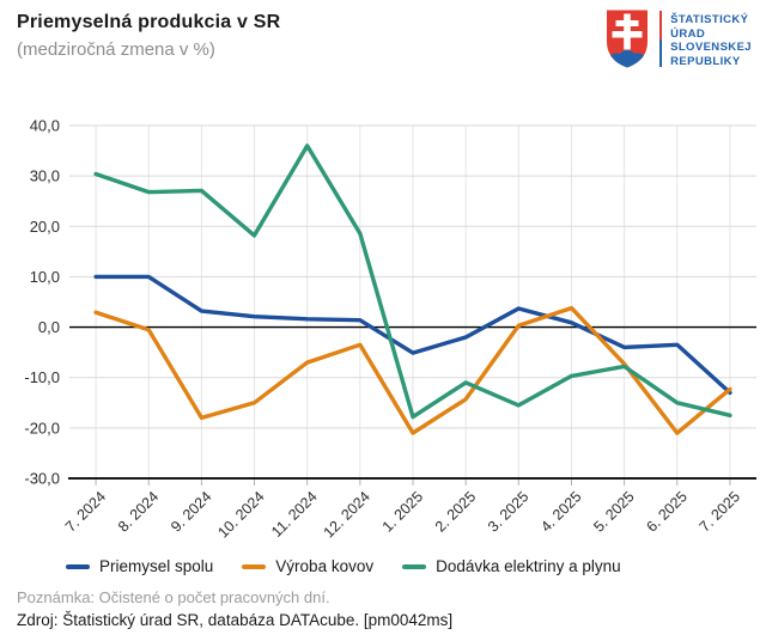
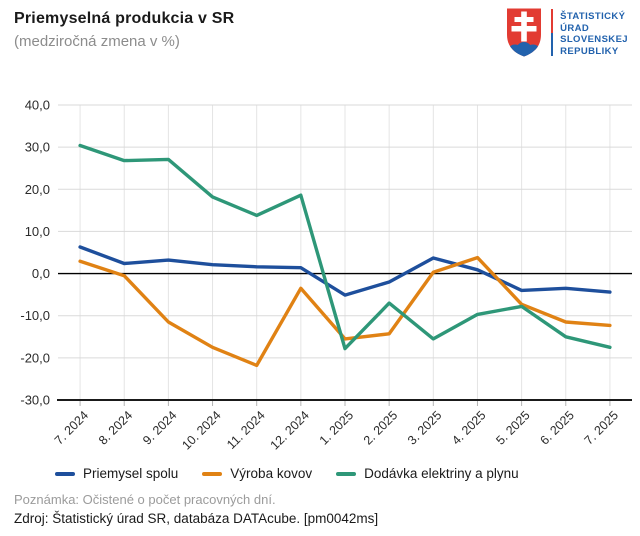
Priemysel spolu/7. 2024: 10 -> 6
Priemysel spolu/8. 2024: 10 -> 2
Výroba kovov/9. 2024: -18 -> -12
Výroba kovov/10. 2024: -15 -> -18
Výroba kovov/11. 2024: -7 -> -22
Dodávka elektriny a plynu/11. 2024: 36 -> 14
Výroba kovov/1. 2025: -21 -> -16
Dodávka elektriny a plynu/2. 2025: -11 -> -7
Výroba kovov/6. 2025: -21 -> -12
Priemysel spolu/7. 2025: -13 -> -4
